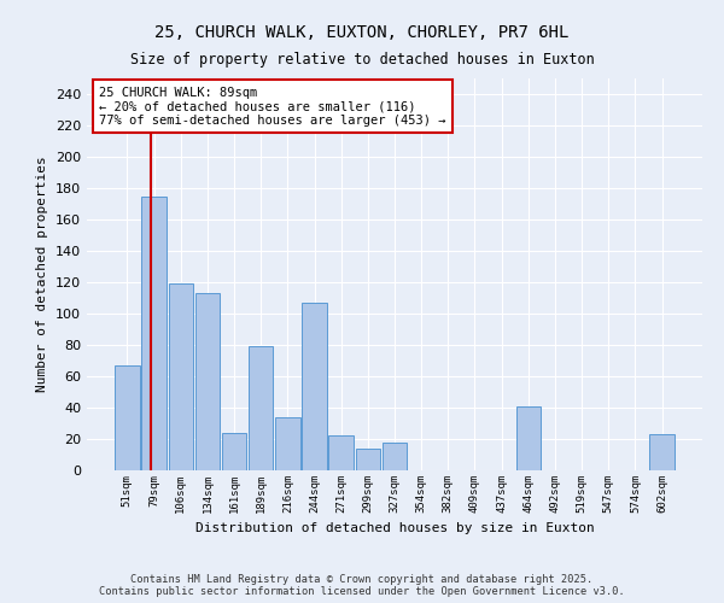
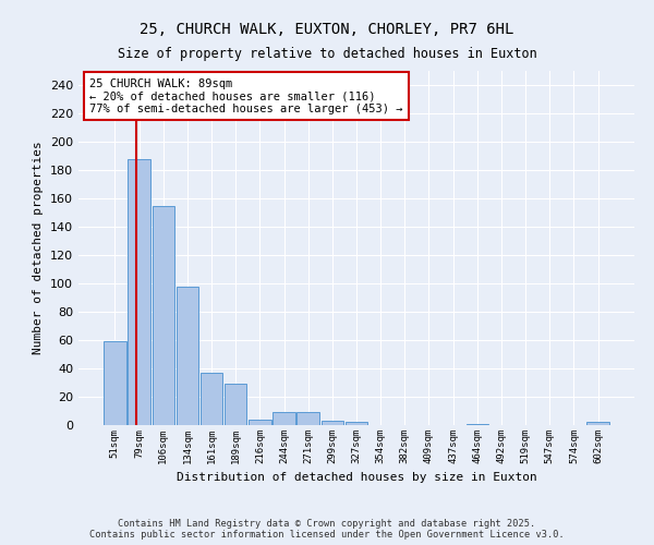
51sqm: 67 -> 59
79sqm: 175 -> 188
106sqm: 119 -> 155
134sqm: 113 -> 98
161sqm: 24 -> 37
189sqm: 79 -> 29
216sqm: 34 -> 4
244sqm: 107 -> 9
271sqm: 22 -> 9
299sqm: 14 -> 3
327sqm: 18 -> 2
464sqm: 41 -> 1
602sqm: 23 -> 2
